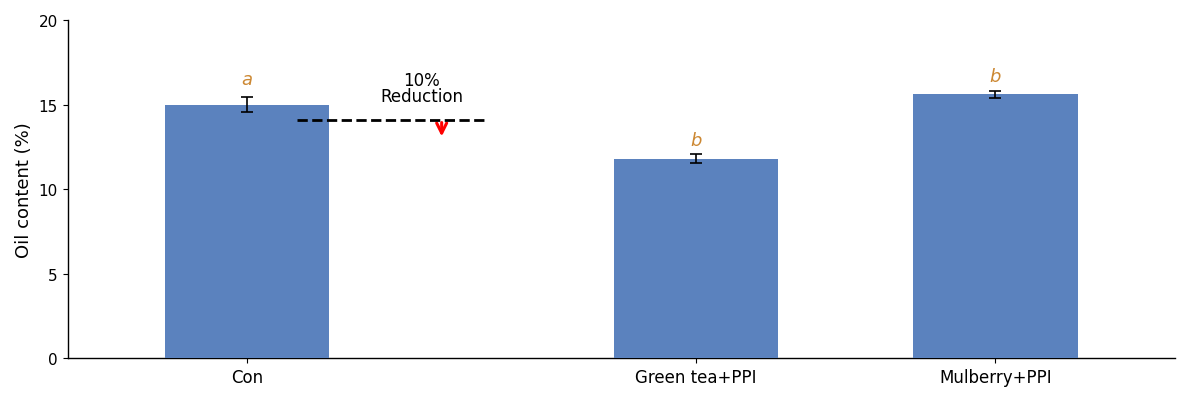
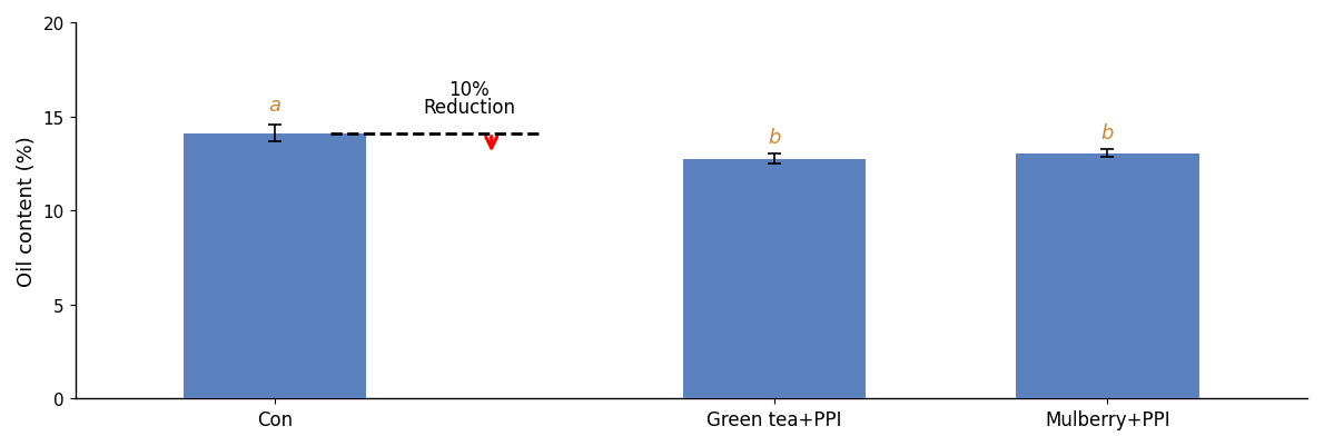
Con: 15.0 -> 14.1
Green tea+PPI: 11.8 -> 12.8
Mulberry+PPI: 15.6 -> 13.1
